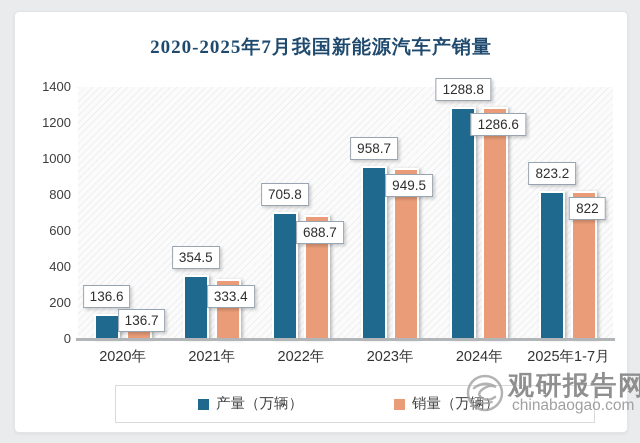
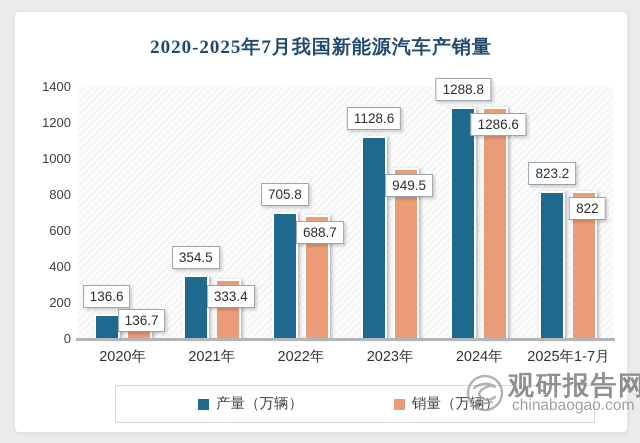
产量（万辆）/2023年: 958.7 -> 1128.6
